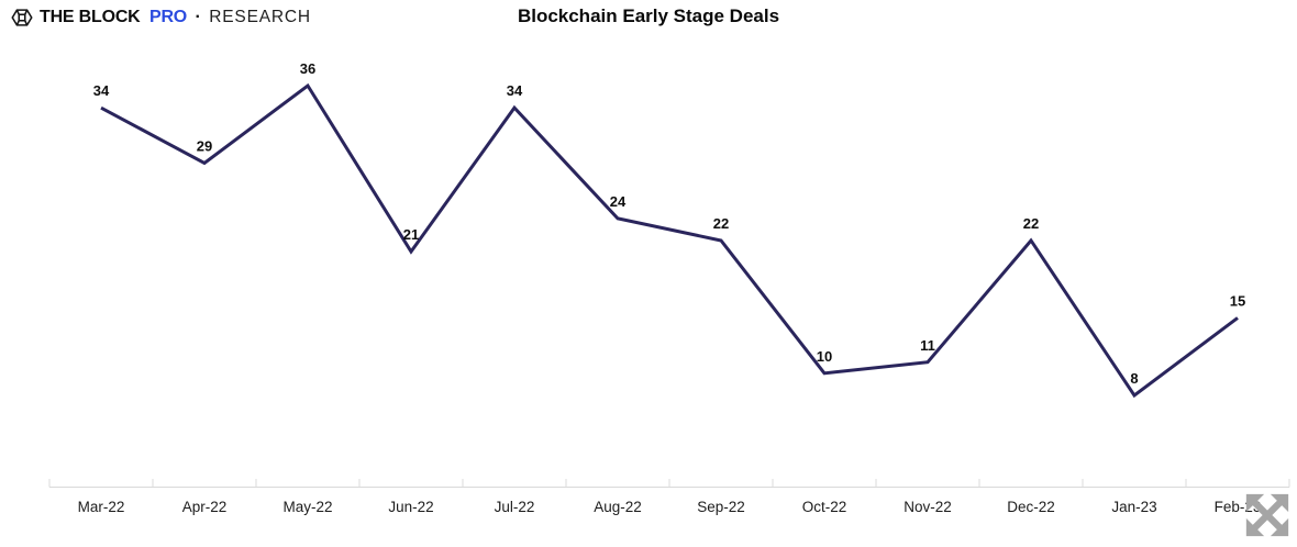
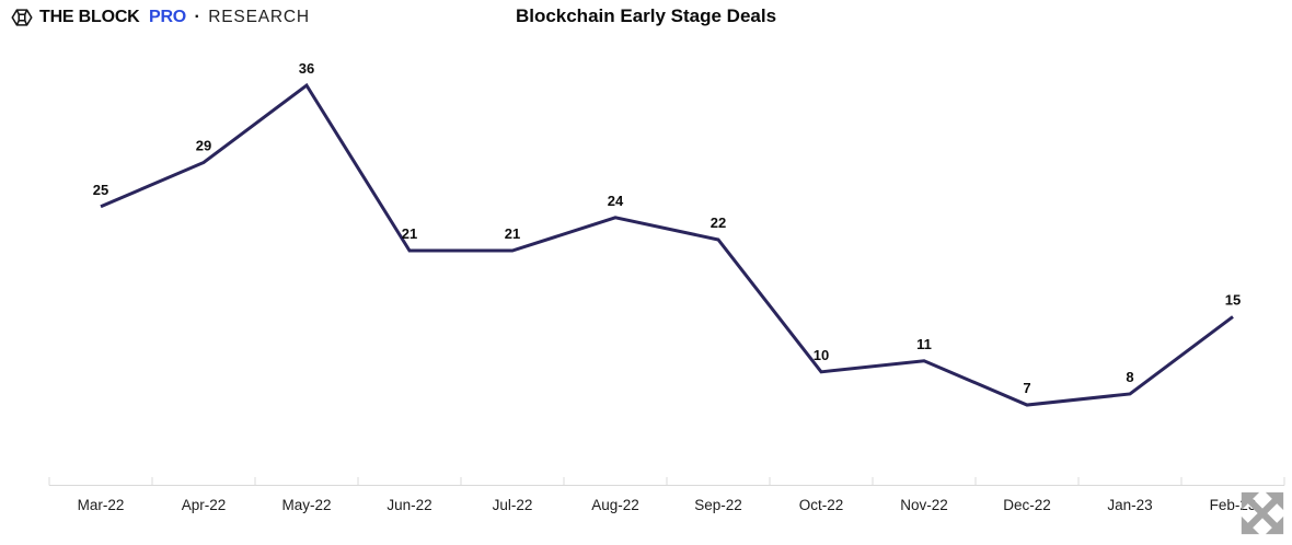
Mar-22: 34 -> 25
Jul-22: 34 -> 21
Dec-22: 22 -> 7
